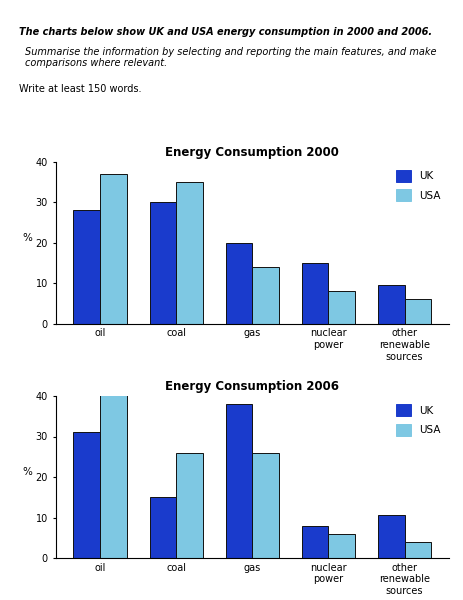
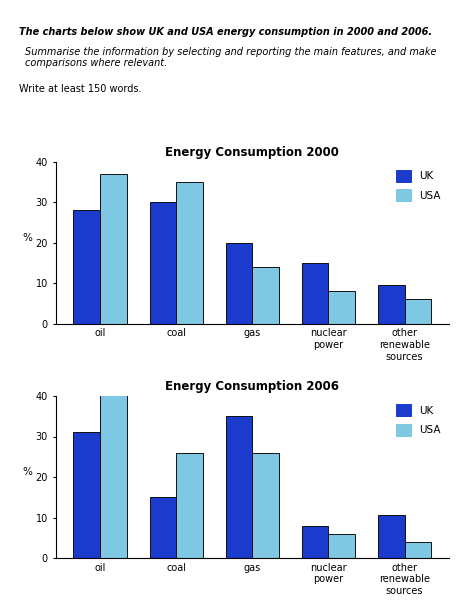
Energy Consumption 2006/UK/gas: 38.0 -> 35.0
